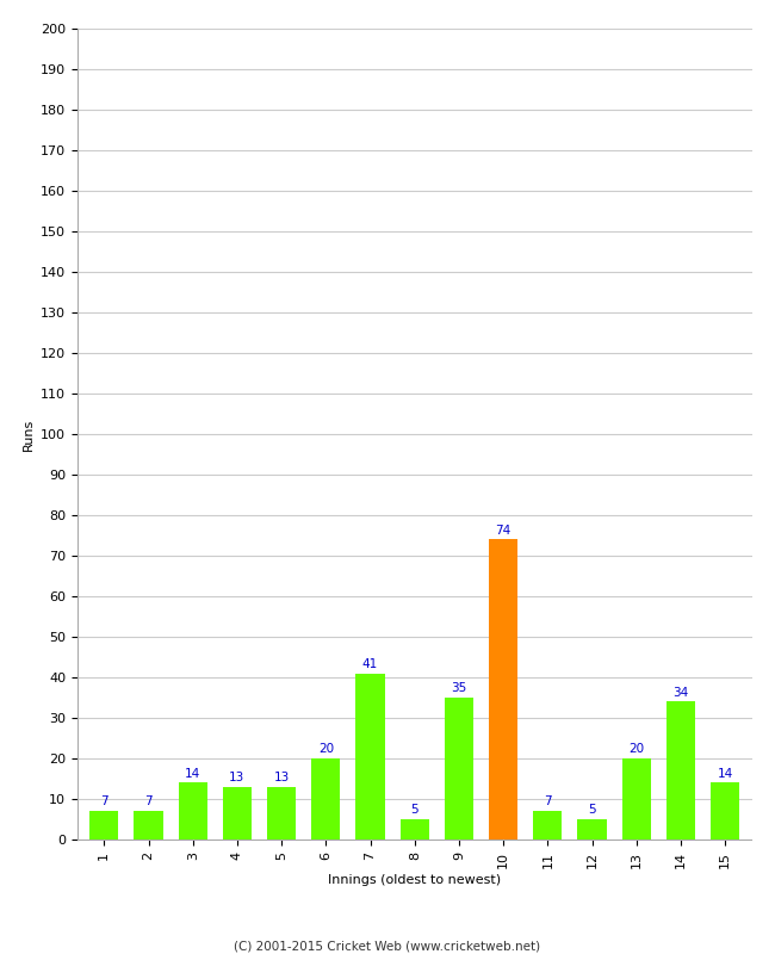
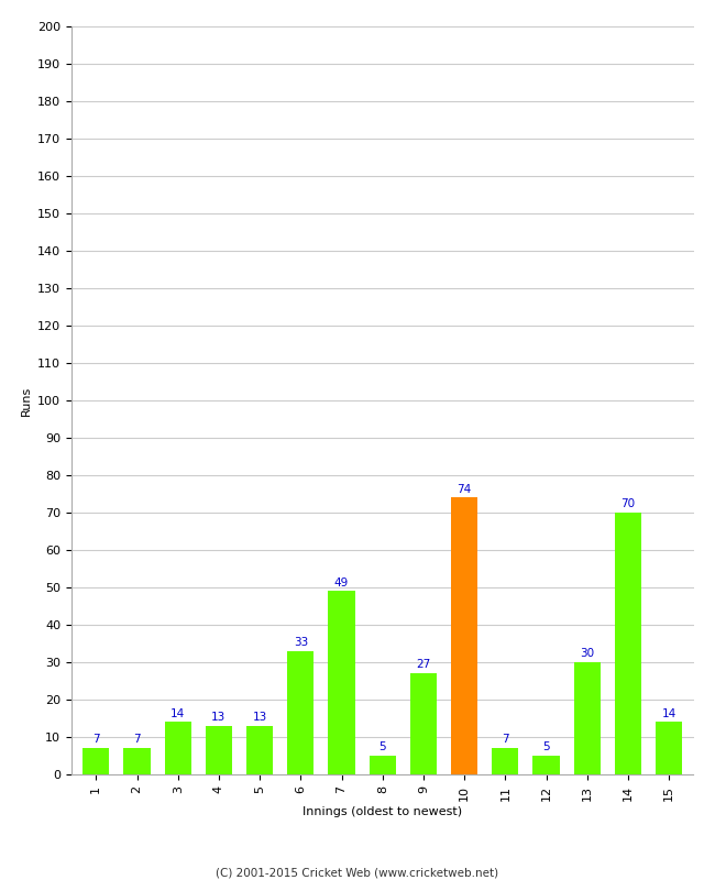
6: 20 -> 33
7: 41 -> 49
9: 35 -> 27
13: 20 -> 30
14: 34 -> 70
